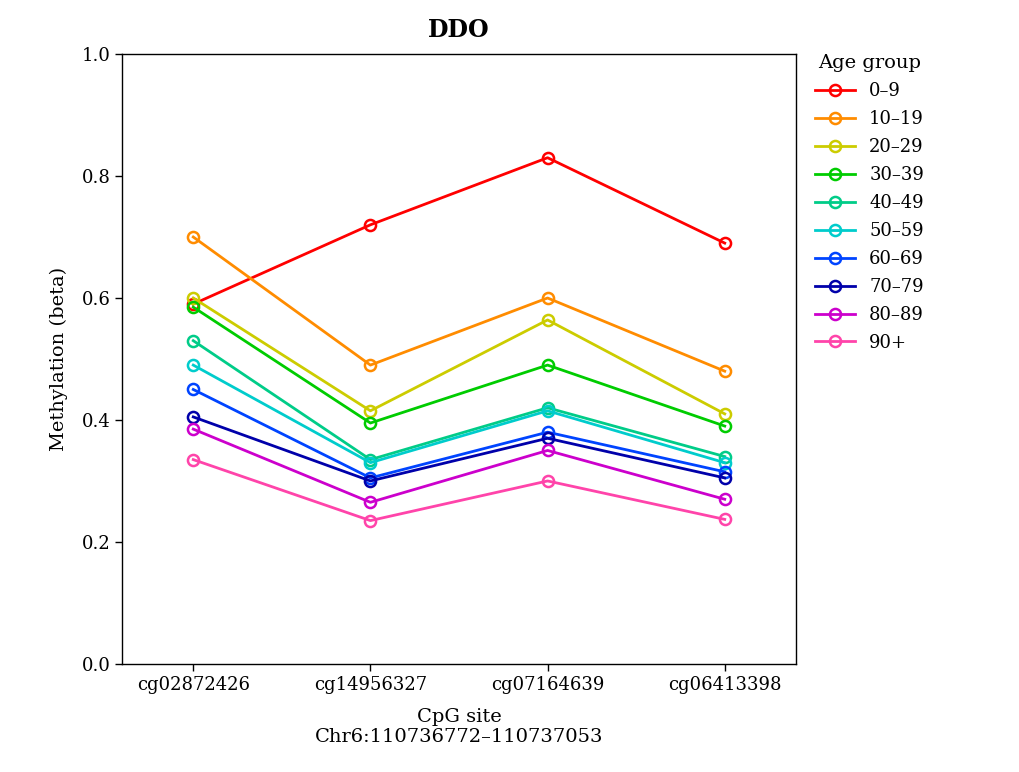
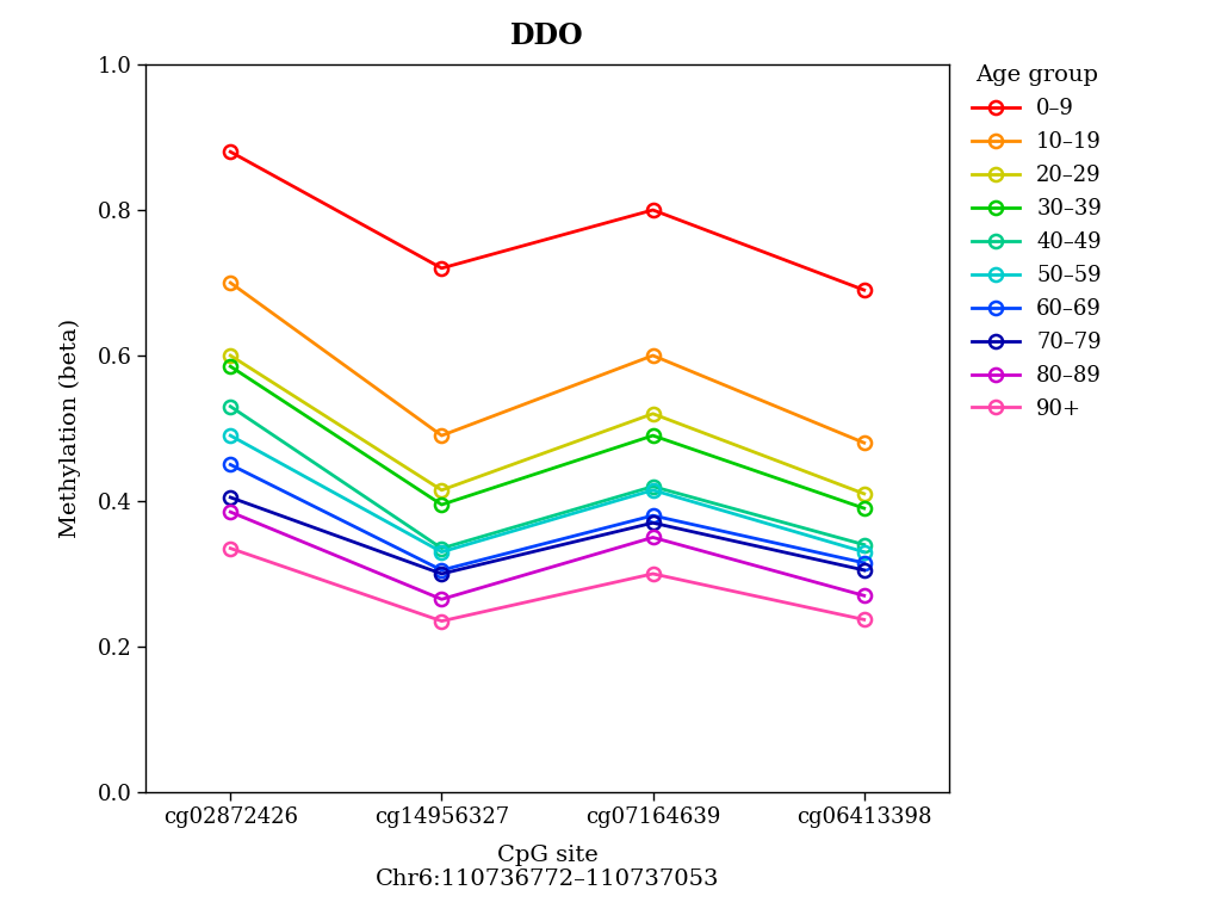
0–9/cg02872426: 0.59 -> 0.88
0–9/cg07164639: 0.83 -> 0.80
20–29/cg07164639: 0.564 -> 0.520
